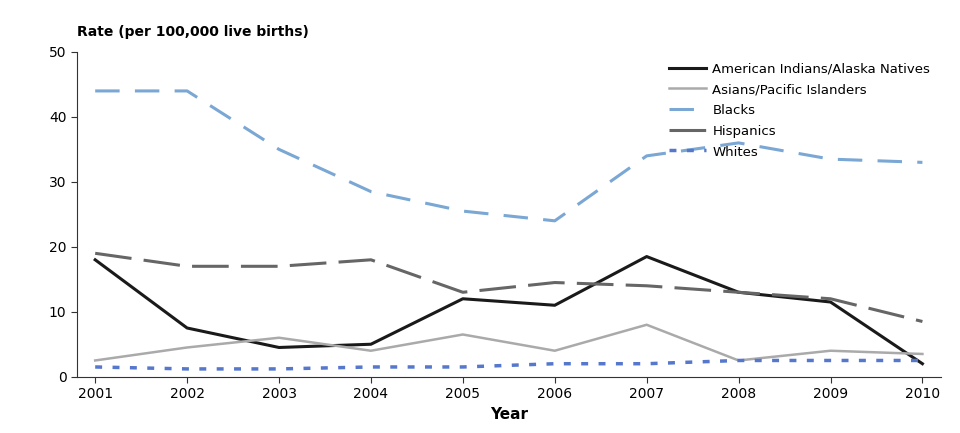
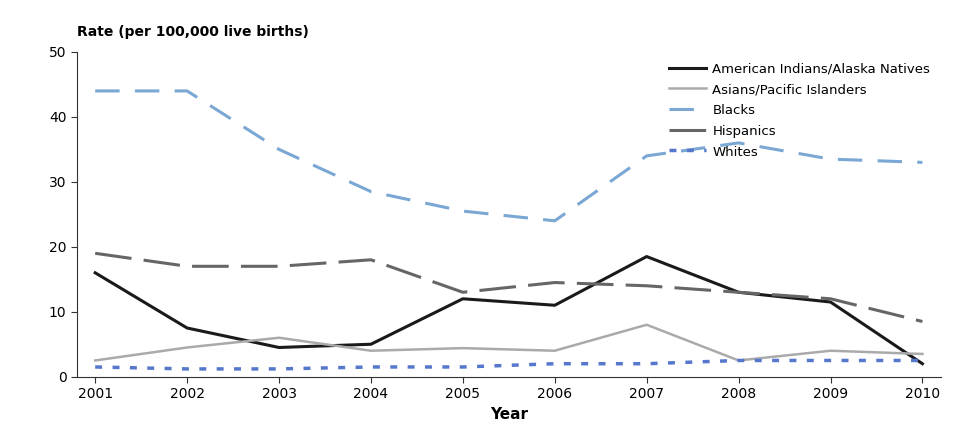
American Indians/Alaska Natives/2001: 18.0 -> 16.0
Asians/Pacific Islanders/2005: 6.5 -> 4.4
